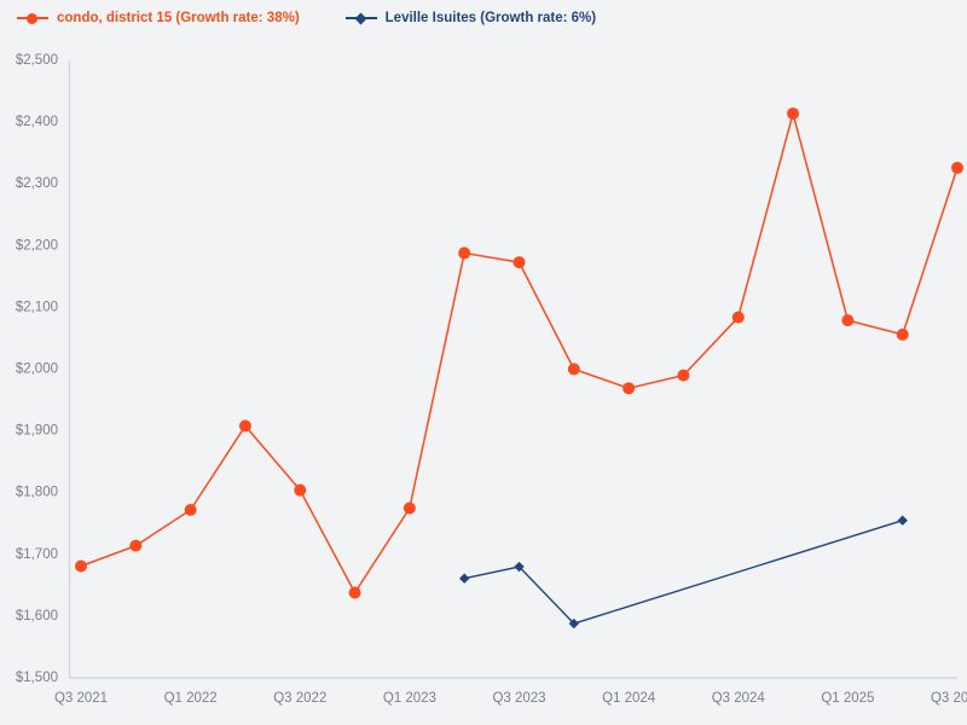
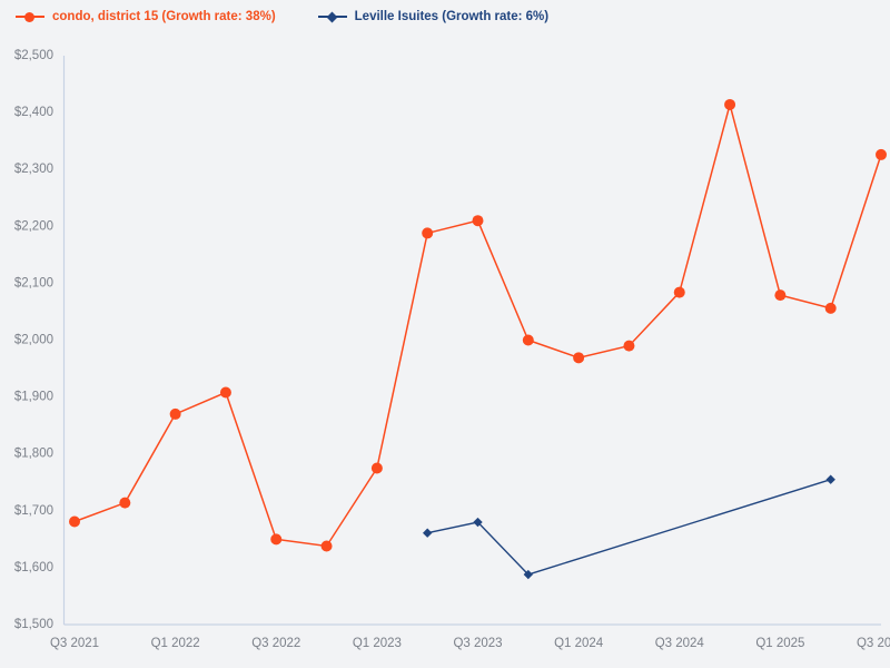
condo, district 15 (Growth rate: 38%)/Q1 2022: $1770 -> $1870
condo, district 15 (Growth rate: 38%)/Q3 2022: $1800 -> $1650
condo, district 15 (Growth rate: 38%)/Q3 2023: $2170 -> $2210
